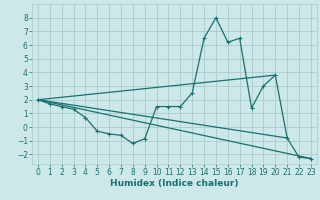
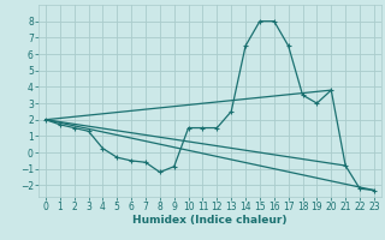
4: 0.7 -> 0.2
16: 6.2 -> 8.0
18: 1.4 -> 3.5
